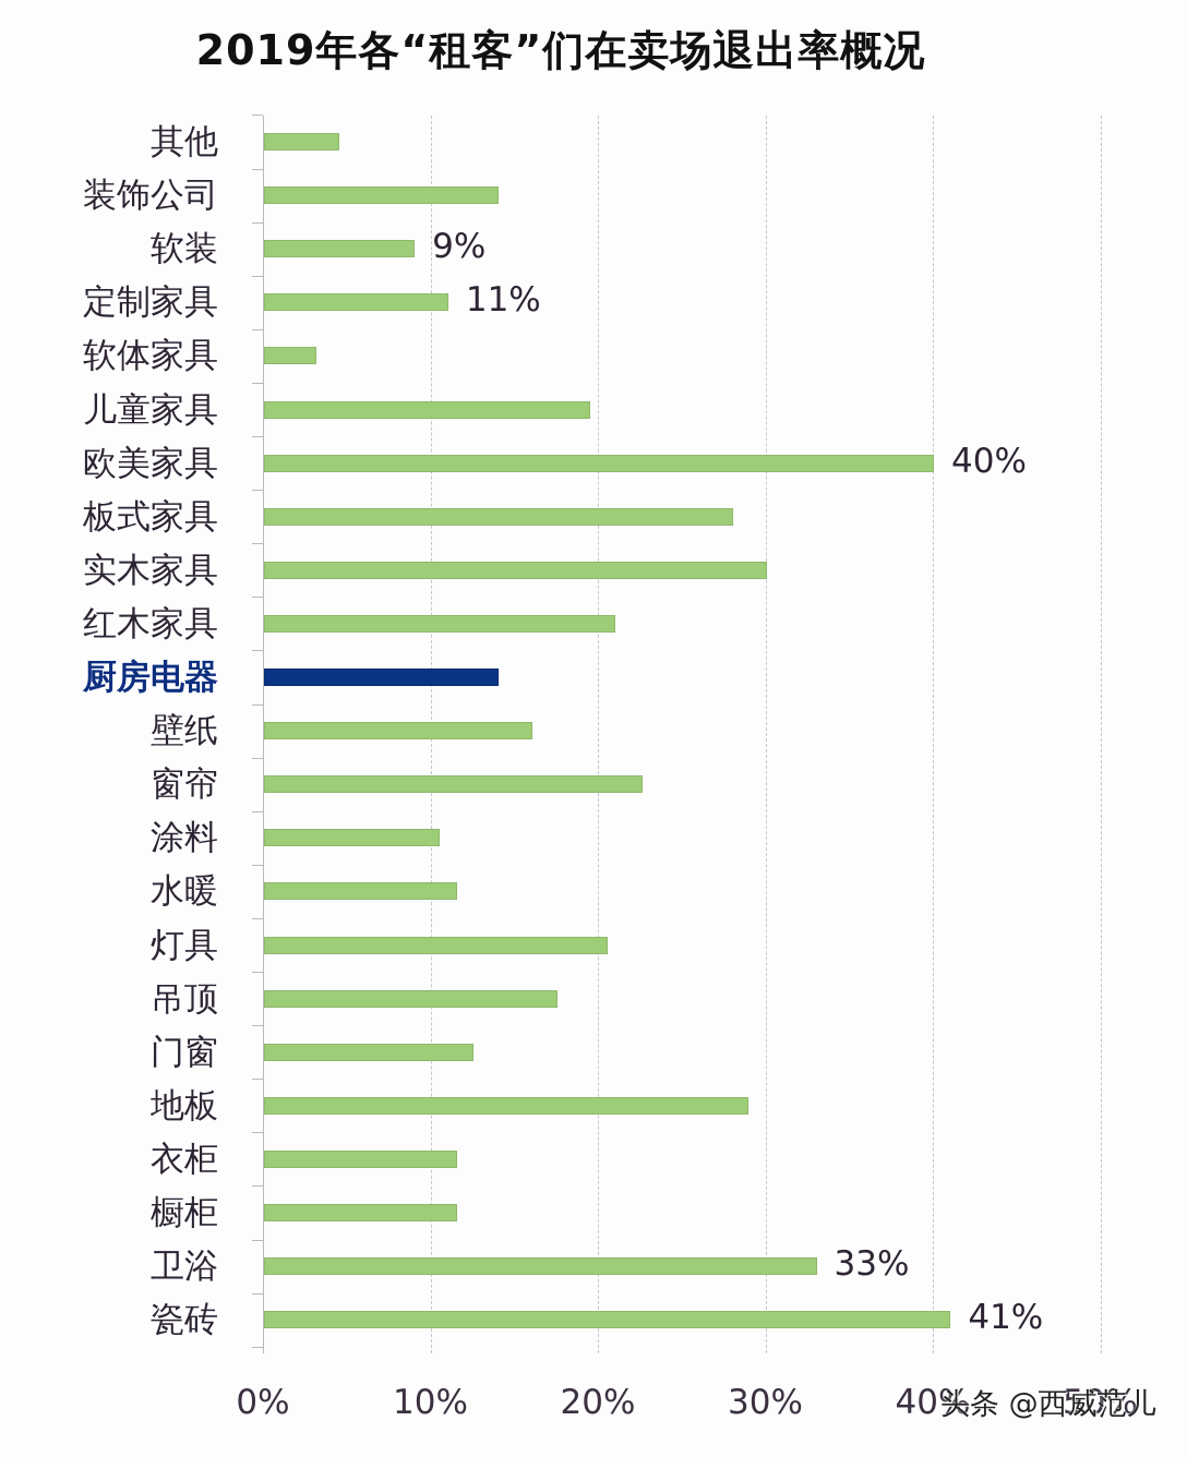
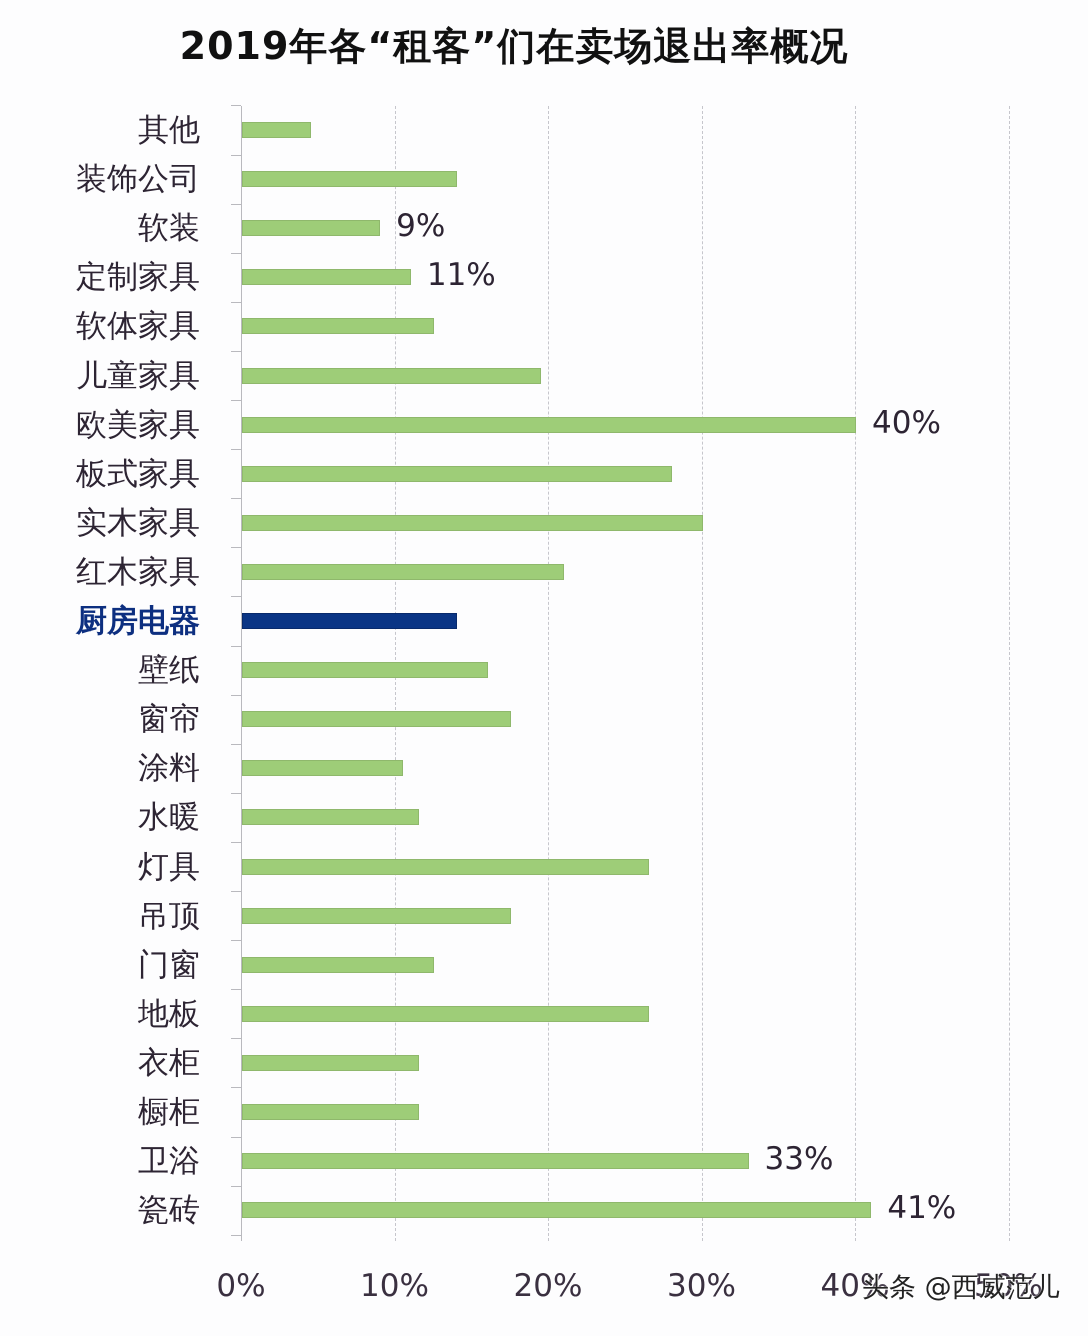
软体家具: 3.1% -> 12.5%
窗帘: 22.6% -> 17.5%
灯具: 20.5% -> 26.5%
地板: 28.9% -> 26.5%
